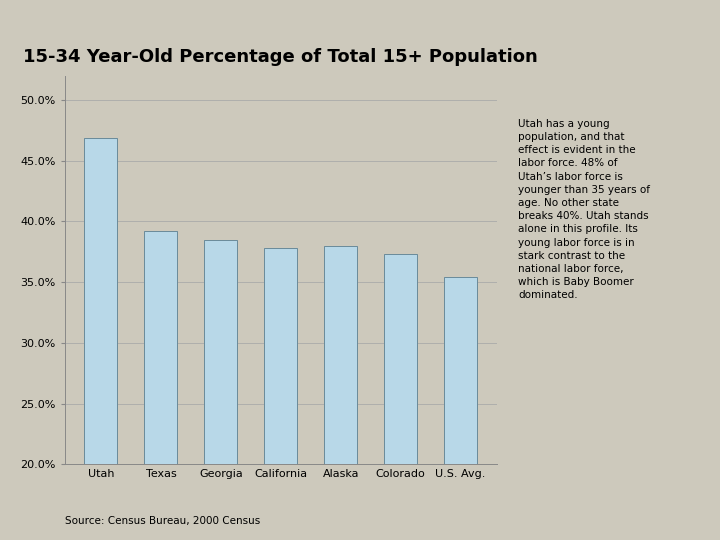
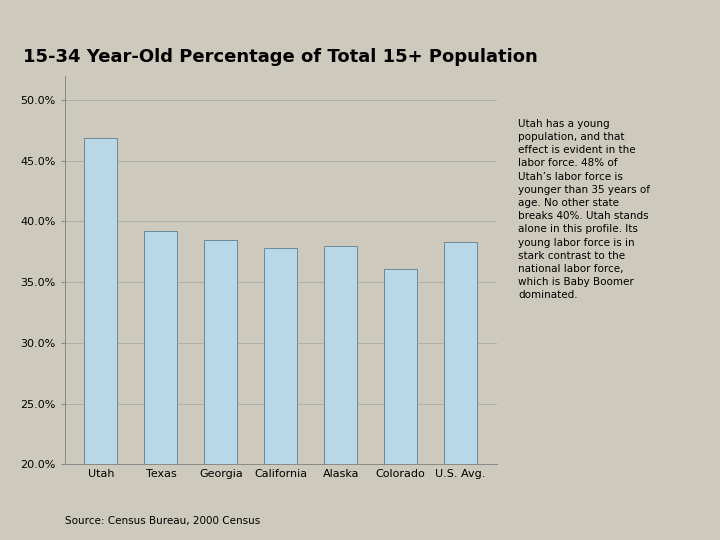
Colorado: 37.3% -> 36.1%
U.S. Avg.: 35.4% -> 38.3%
